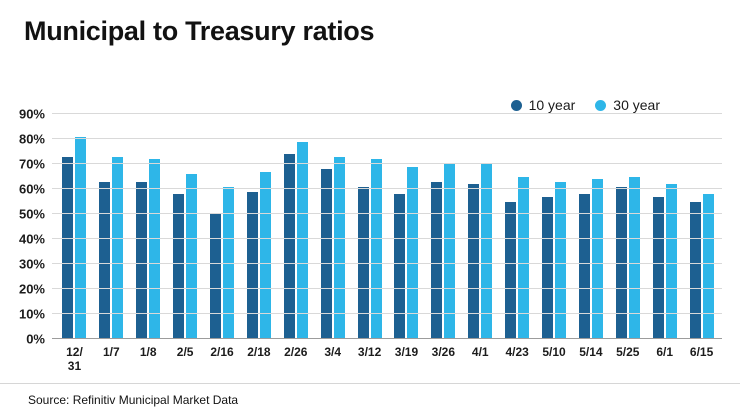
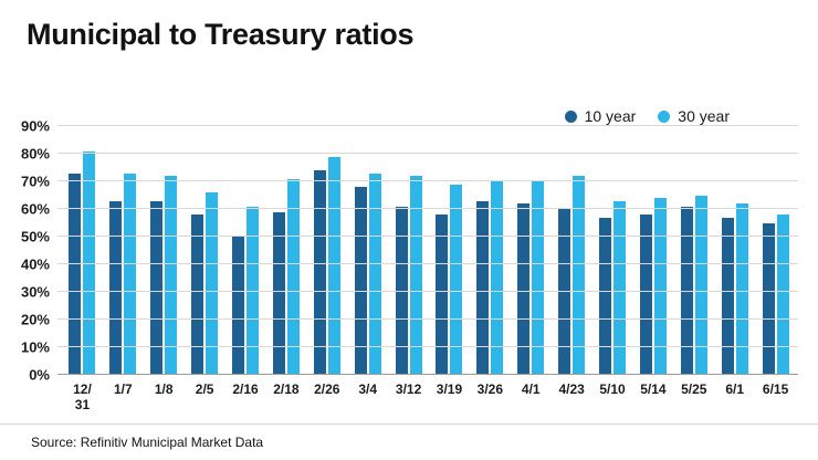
30 year/2/18: 67% -> 71%
10 year/4/23: 55% -> 60%
30 year/4/23: 65% -> 72%
